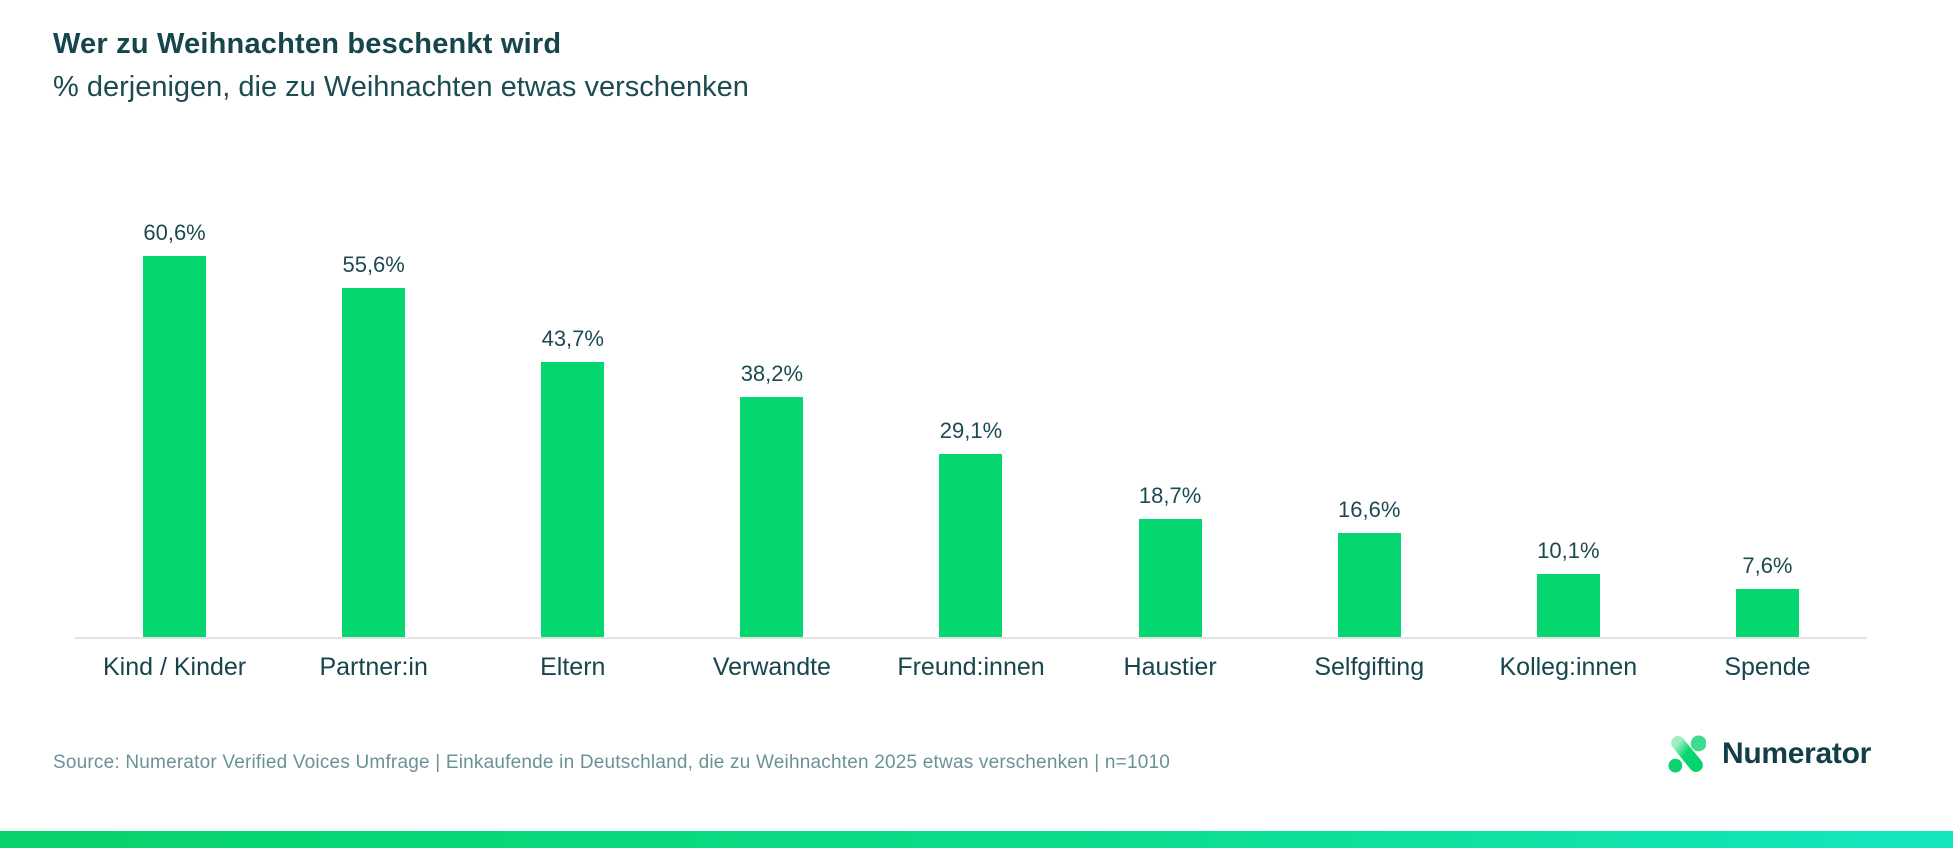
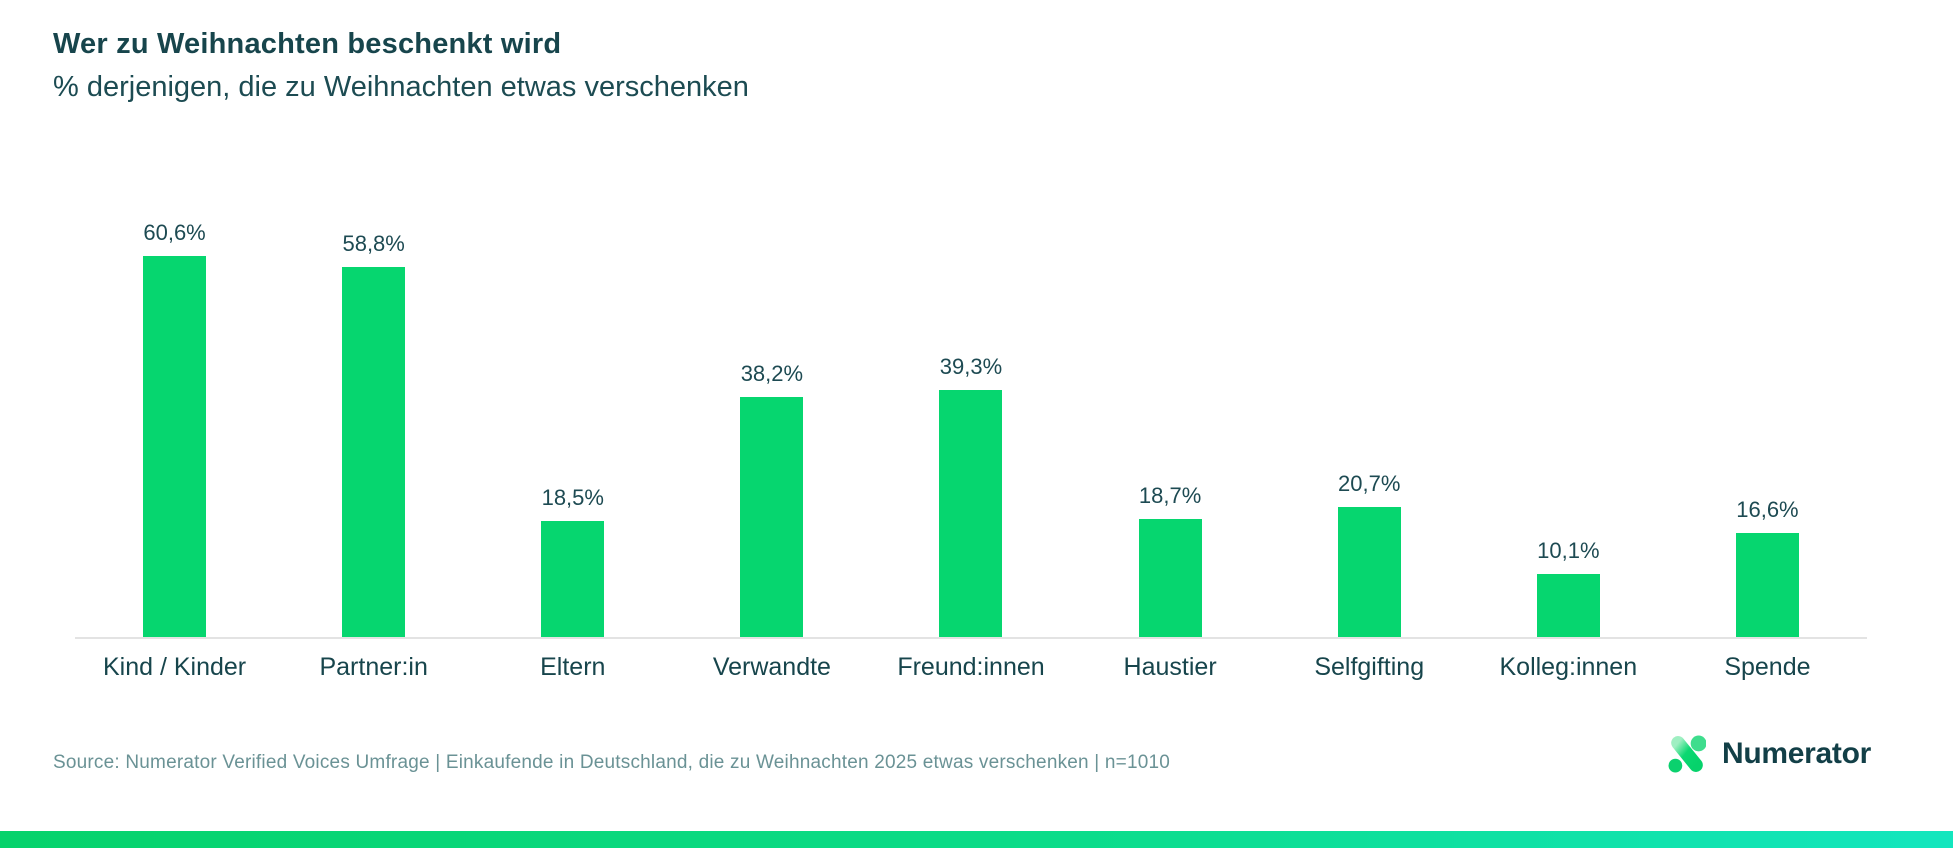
Partner:in: 55,6% -> 58,8%
Eltern: 43,7% -> 18,5%
Freund:innen: 29,1% -> 39,3%
Selfgifting: 16,6% -> 20,7%
Spende: 7,6% -> 16,6%
